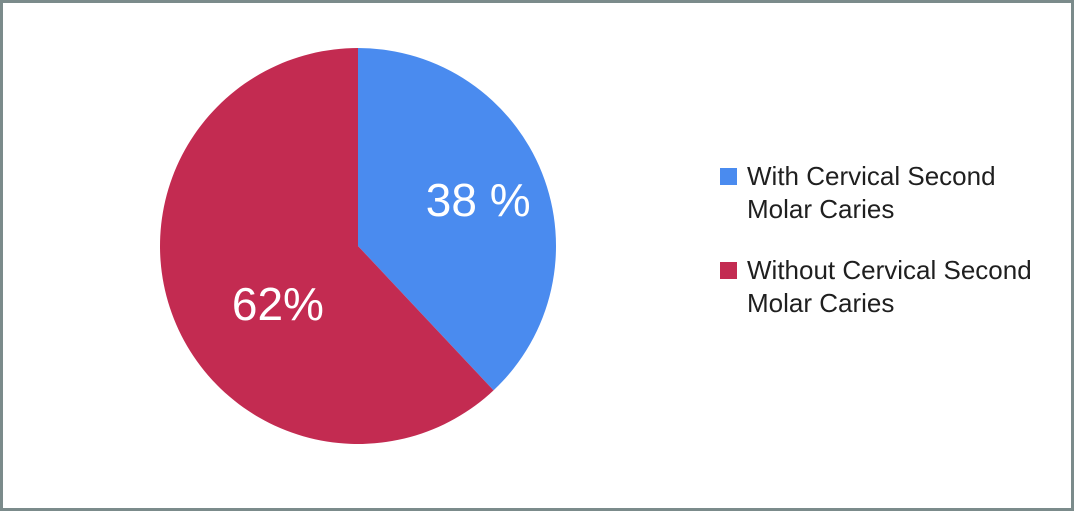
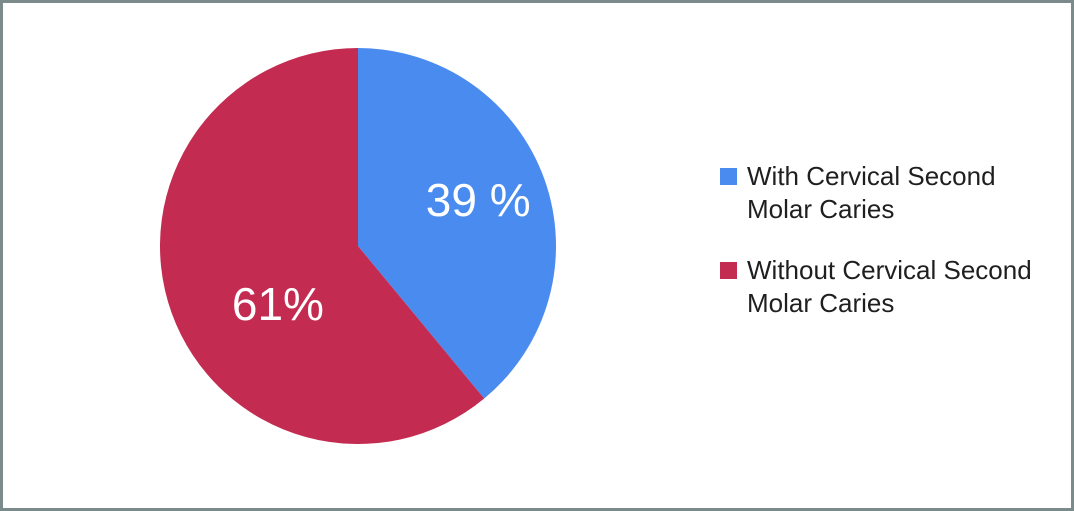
With Cervical Second Molar Caries: 38 -> 39
Without Cervical Second Molar Caries: 62% -> 61%
